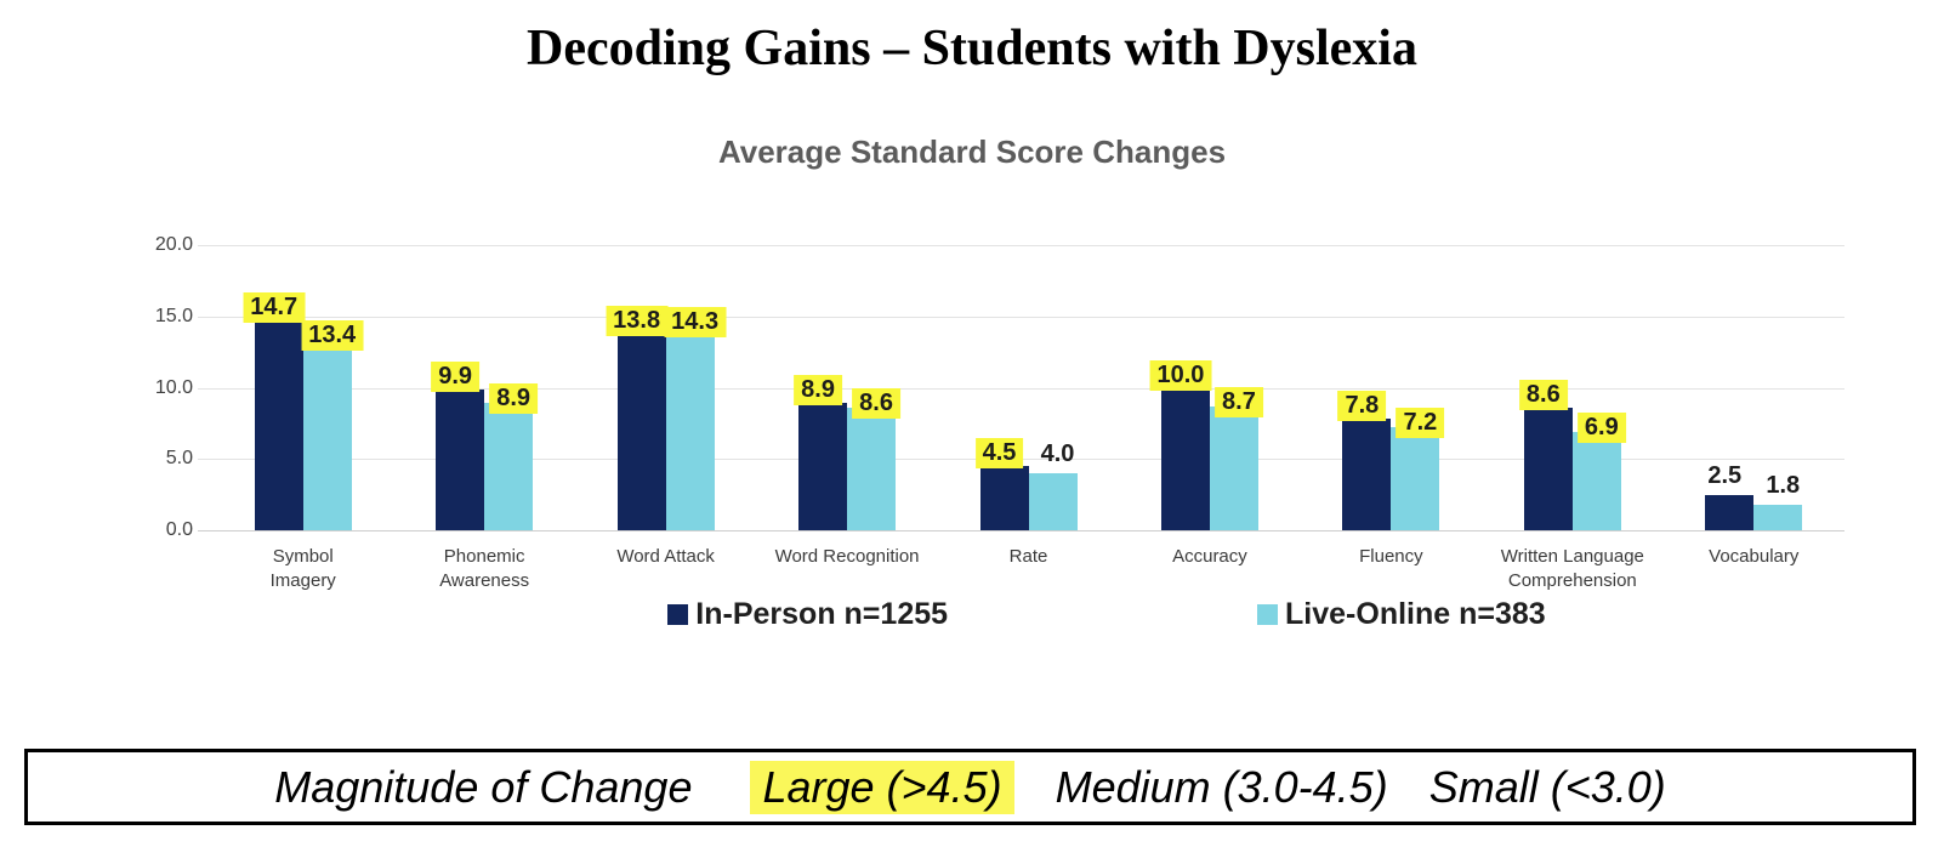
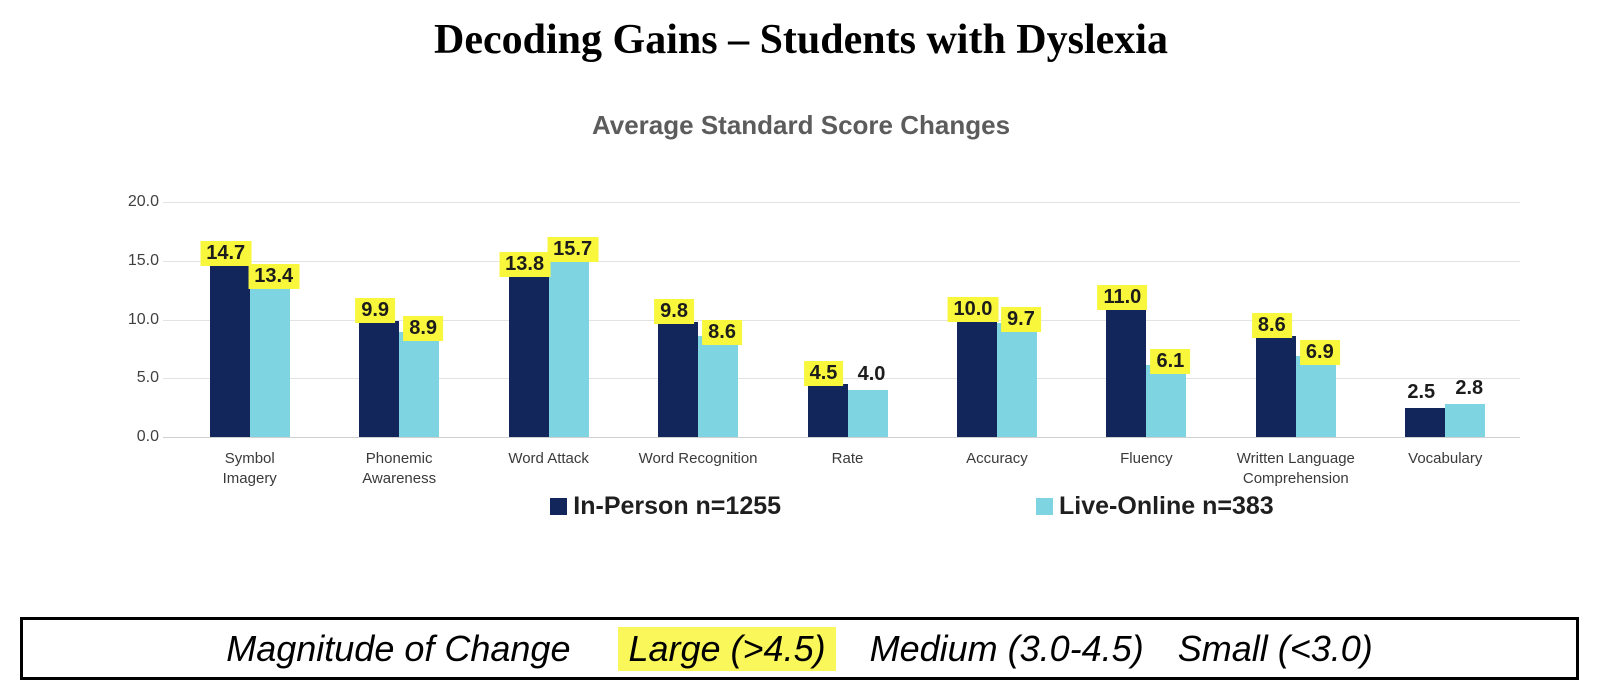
Live-Online n=383/Word Attack: 14.3 -> 15.7
In-Person n=1255/Word Recognition: 8.9 -> 9.8
Live-Online n=383/Accuracy: 8.7 -> 9.7
In-Person n=1255/Fluency: 7.8 -> 11.0
Live-Online n=383/Fluency: 7.2 -> 6.1
Live-Online n=383/Vocabulary: 1.8 -> 2.8
